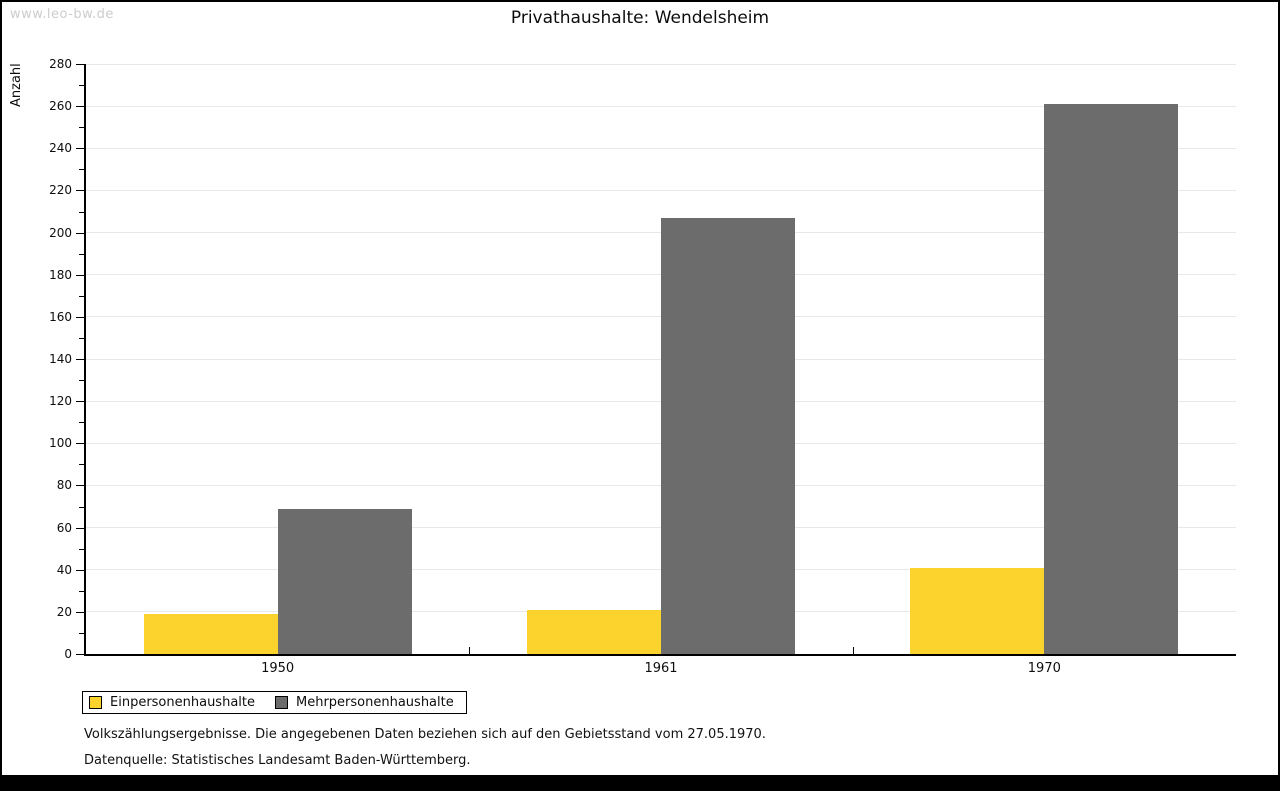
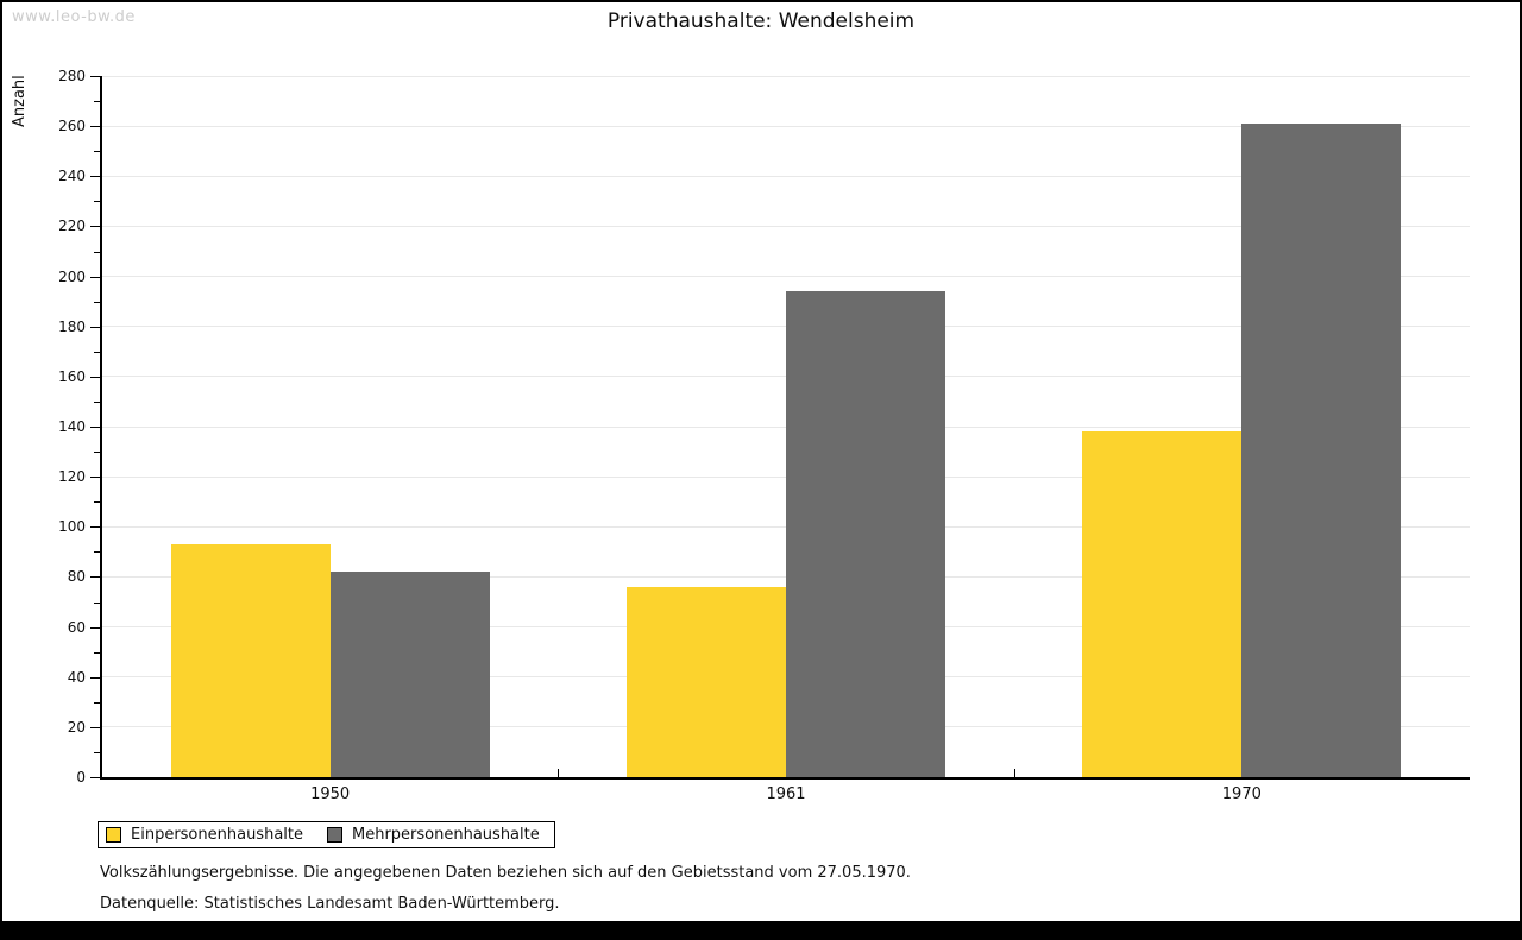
Einpersonenhaushalte/1950: 19 -> 93
Mehrpersonenhaushalte/1950: 69 -> 82
Einpersonenhaushalte/1961: 21 -> 76
Mehrpersonenhaushalte/1961: 207 -> 194
Einpersonenhaushalte/1970: 41 -> 138
